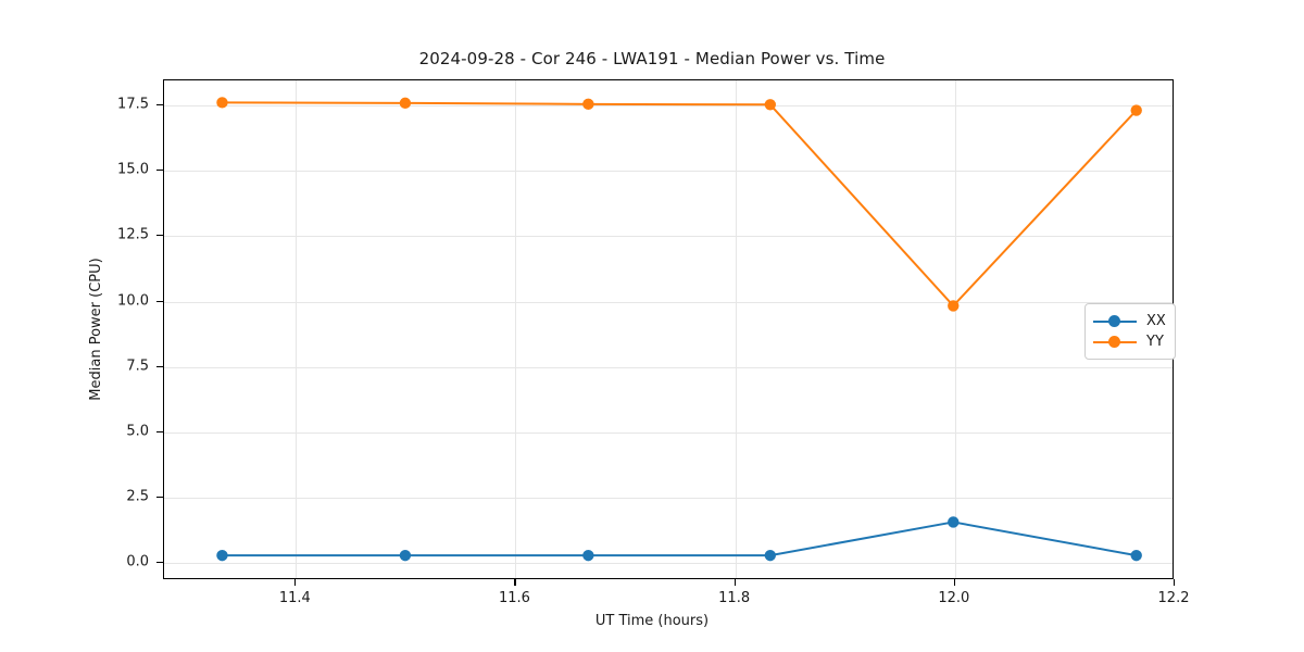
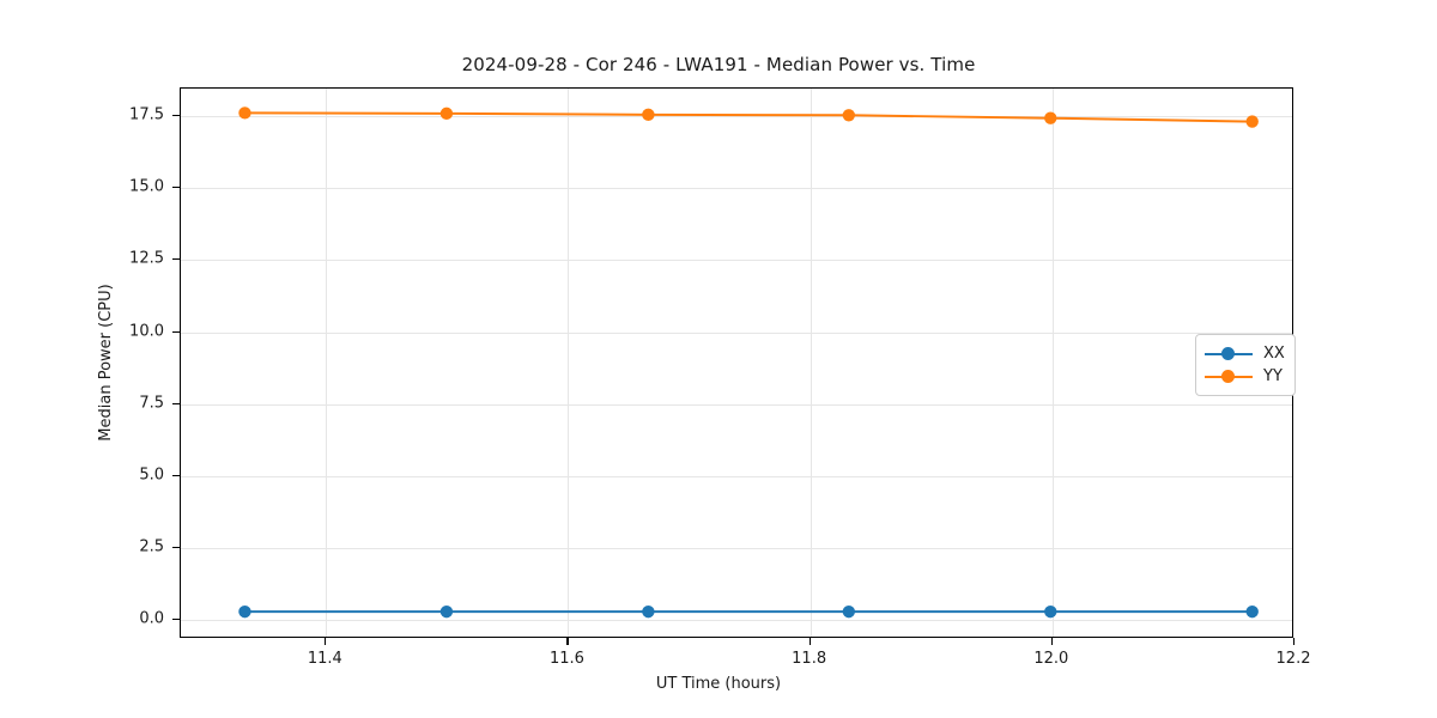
XX/12.0: 1.5 -> 0.2
YY/12.0: 9.8 -> 17.4
